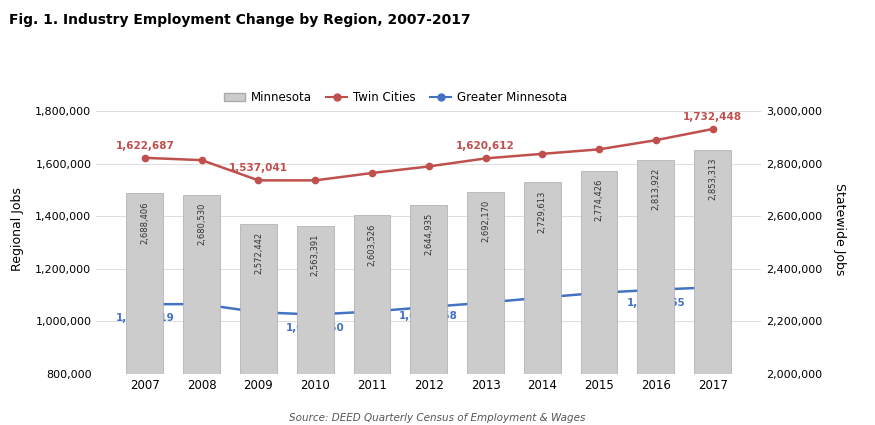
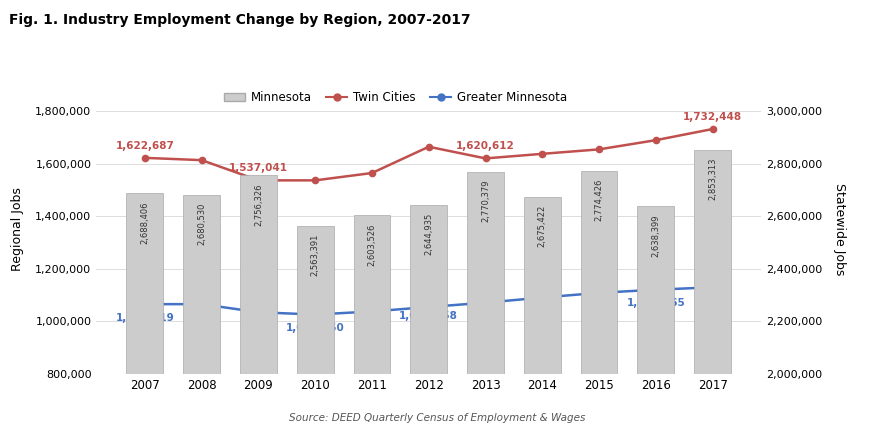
Minnesota/2009: 2,572,442 -> 2,756,326
Twin Cities/2012: 1,590,000 -> 1,665,000
Minnesota/2013: 2,692,170 -> 2,770,379
Minnesota/2014: 2,729,613 -> 2,675,422
Minnesota/2016: 2,813,922 -> 2,638,399
